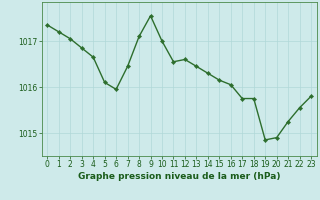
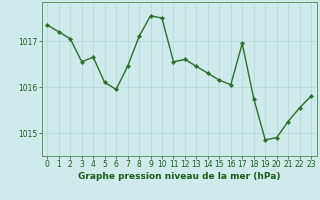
3: 1016.85 -> 1016.55
10: 1017.00 -> 1017.50
17: 1015.75 -> 1016.95
